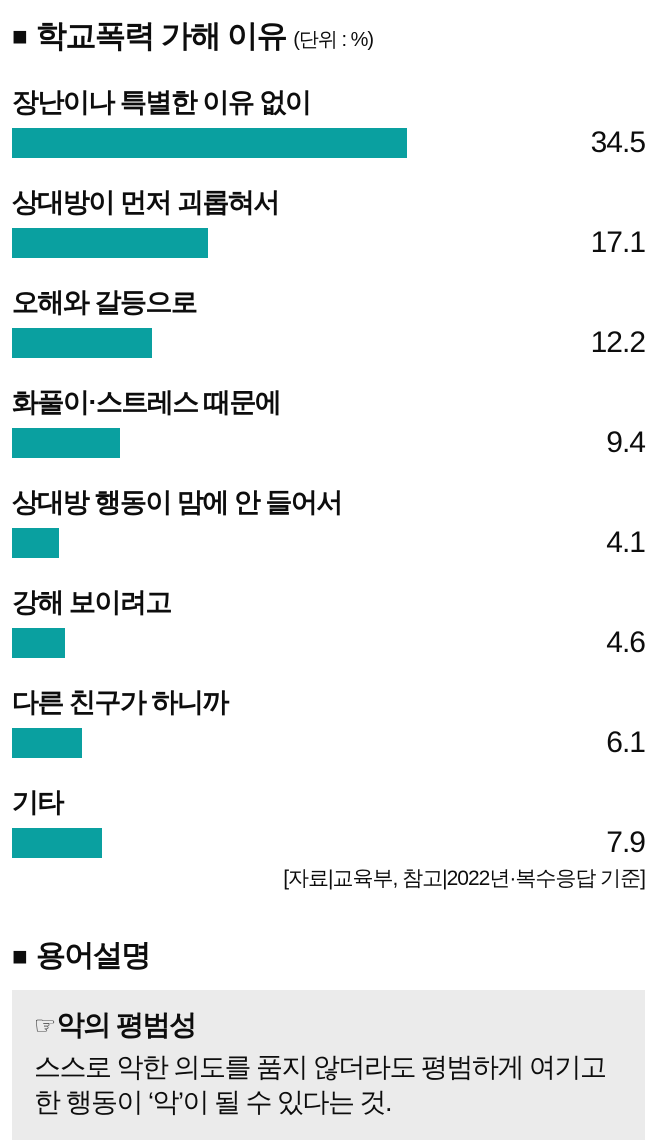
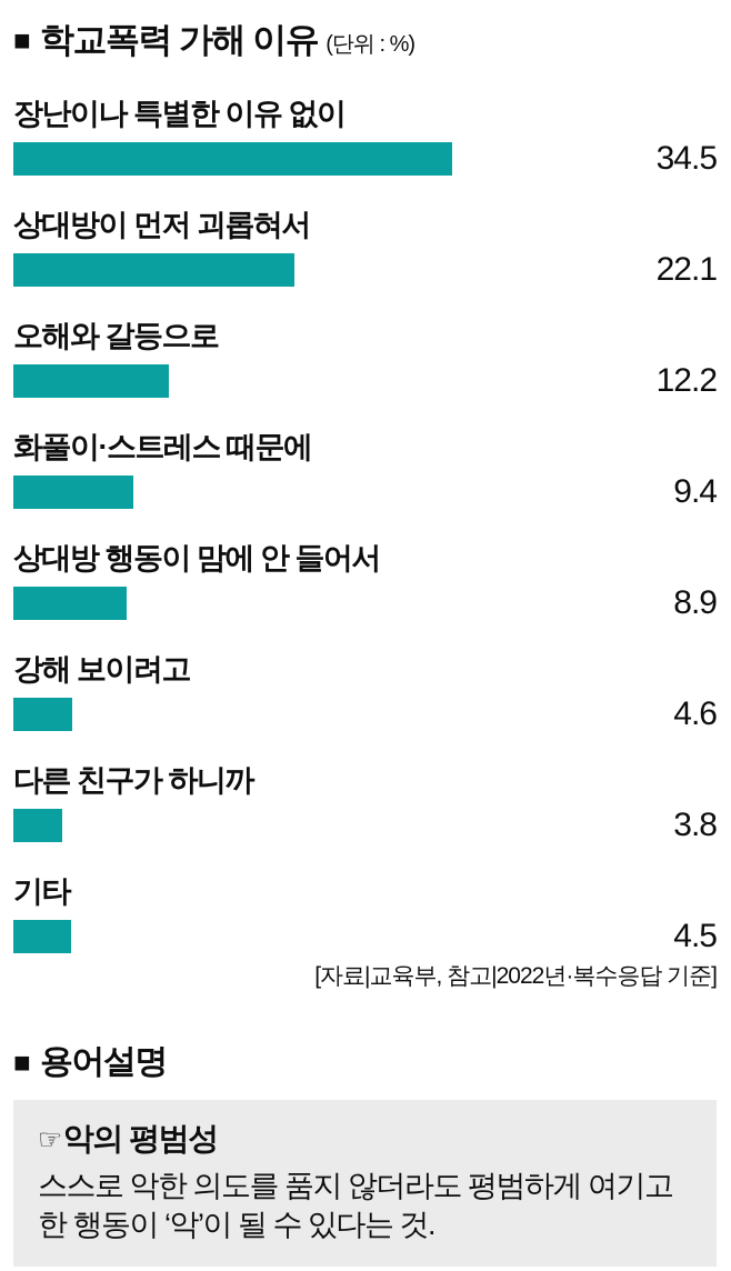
상대방이 먼저 괴롭혀서: 17.1 -> 22.1
상대방 행동이 맘에 안 들어서: 4.1 -> 8.9
다른 친구가 하니까: 6.1 -> 3.8
기타: 7.9 -> 4.5
